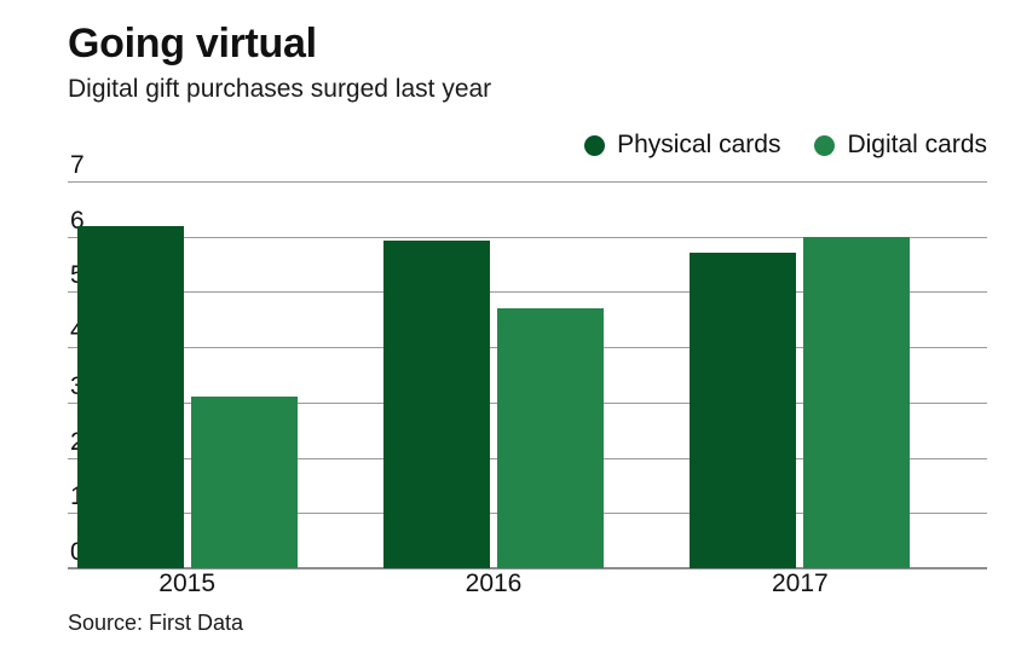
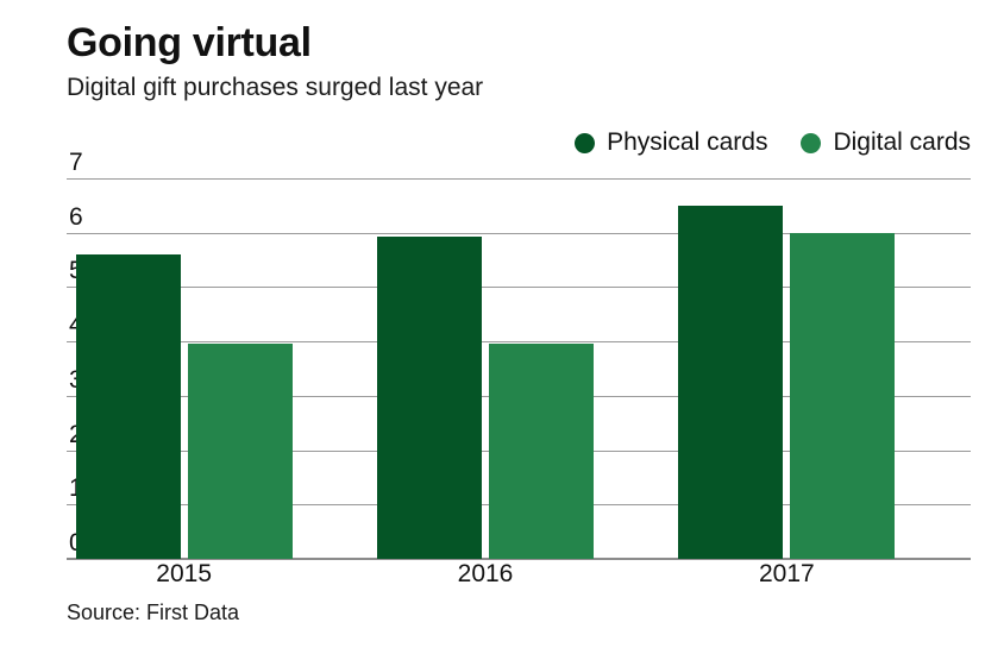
Physical cards/2015: 6.2 -> 5.6
Digital cards/2015: 3.1 -> 4.0
Digital cards/2016: 4.7 -> 4.0
Physical cards/2017: 5.7 -> 6.5
